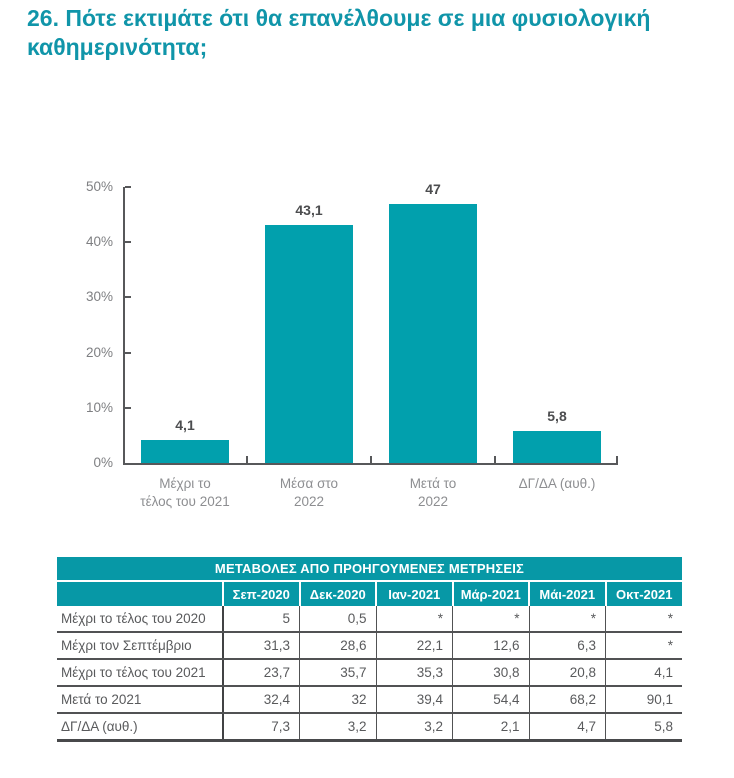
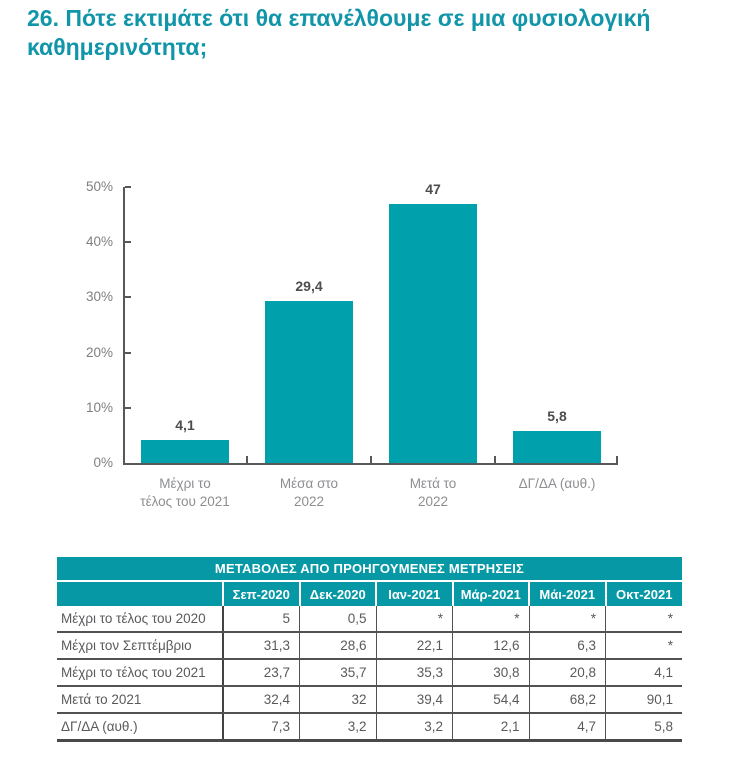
Μέσα στο 2022: 43,1 -> 29,4
